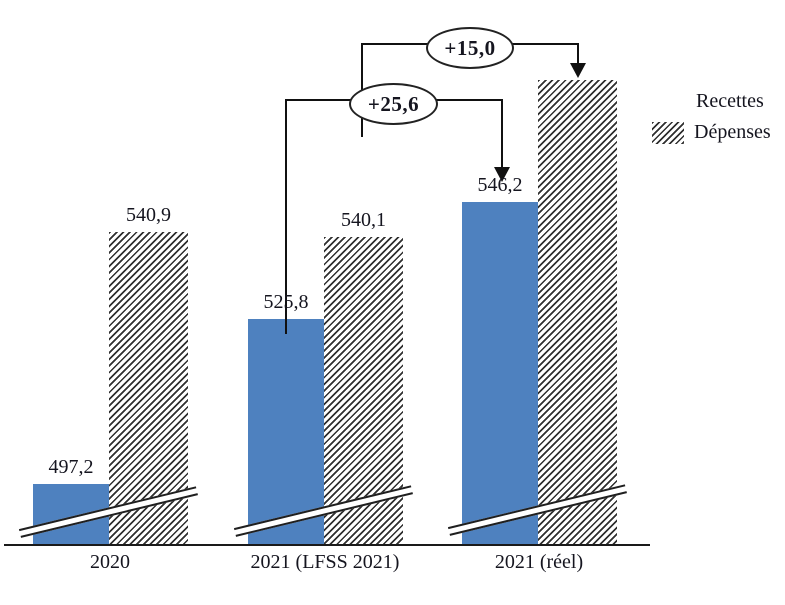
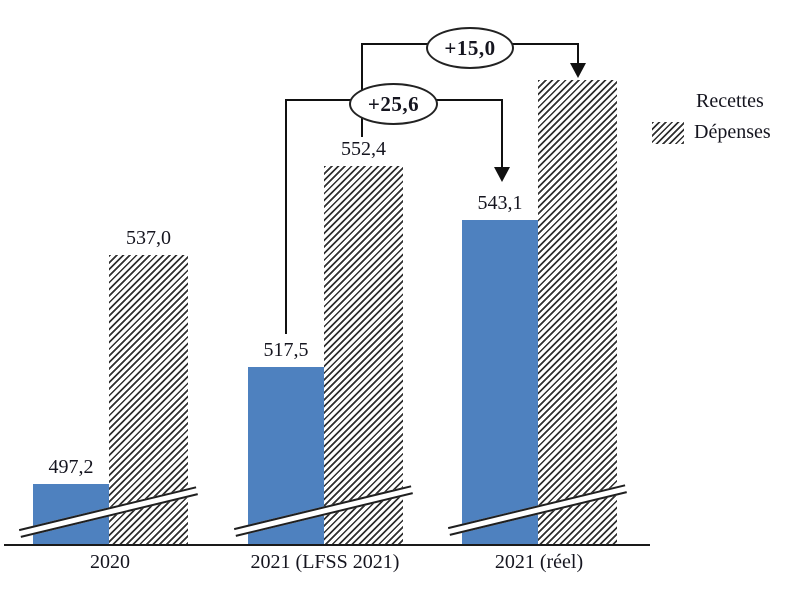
Dépenses/2020: 540,9 -> 537,0
Recettes/2021 (LFSS 2021): 525,8 -> 517,5
Dépenses/2021 (LFSS 2021): 540,1 -> 552,4
Recettes/2021 (réel): 546,2 -> 543,1
